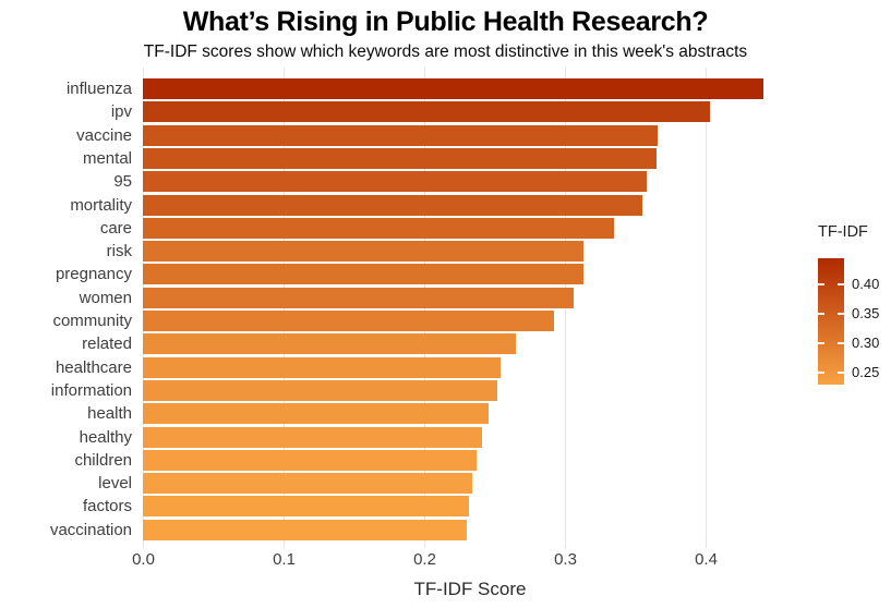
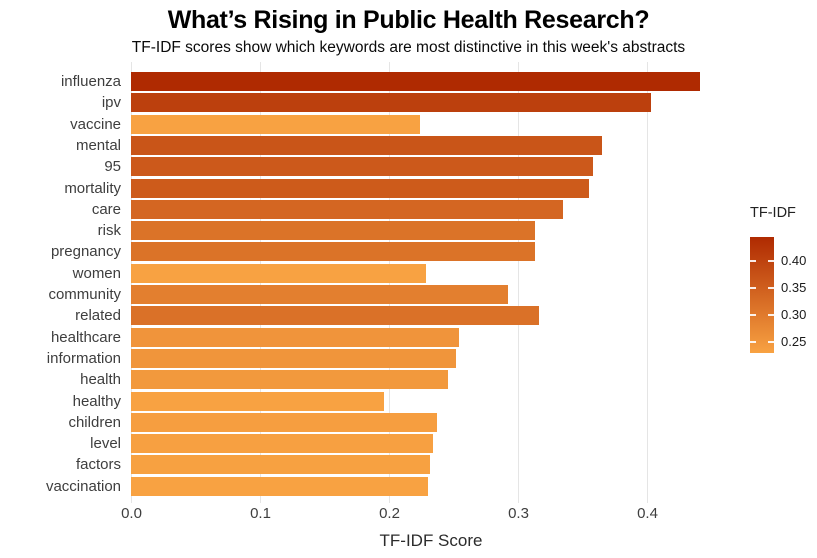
vaccine: 0.366 -> 0.224
women: 0.306 -> 0.229
related: 0.265 -> 0.316
healthy: 0.241 -> 0.196
